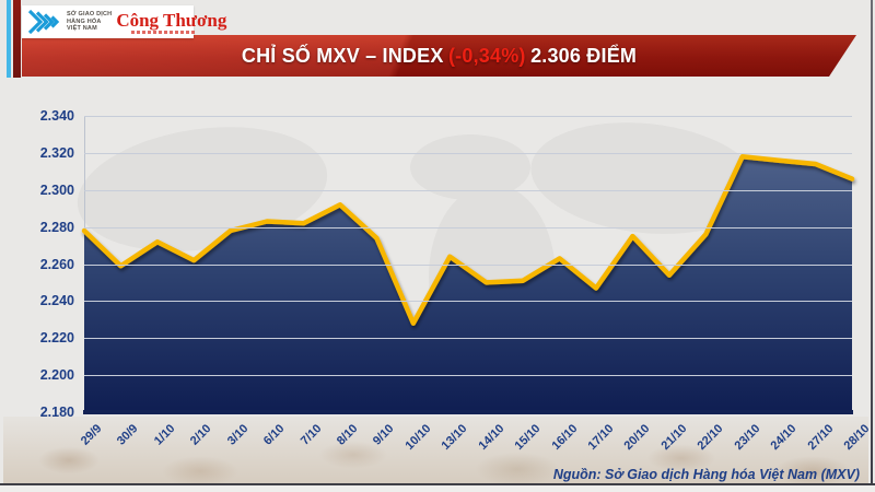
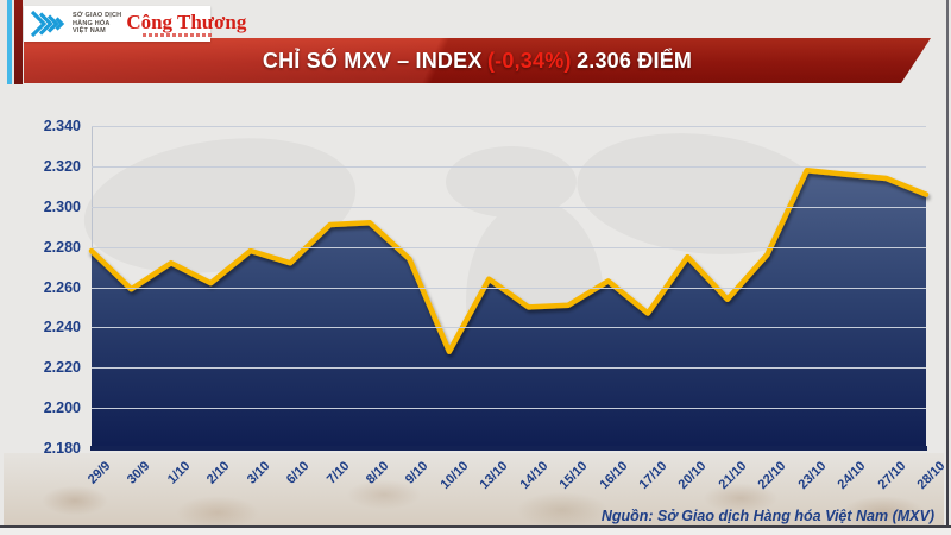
6/10: 2.283 -> 2.272
7/10: 2.282 -> 2.291
